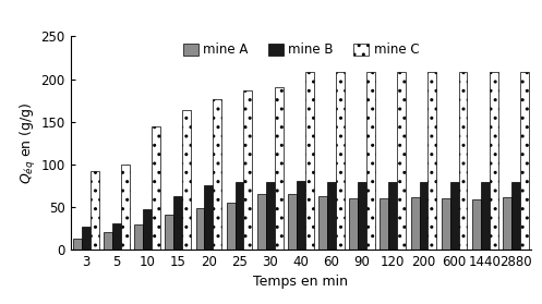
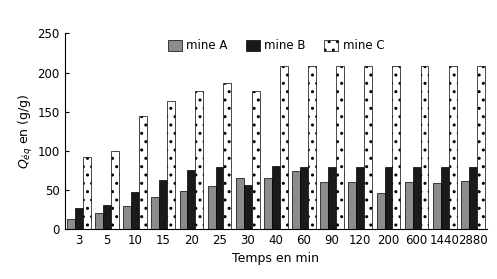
mine B/30: 79 -> 56
mine C/30: 191 -> 176
mine A/60: 62 -> 74
mine A/200: 61 -> 46
